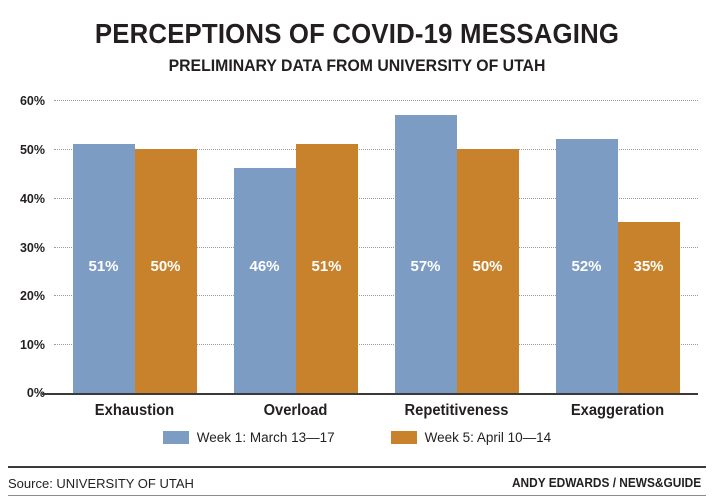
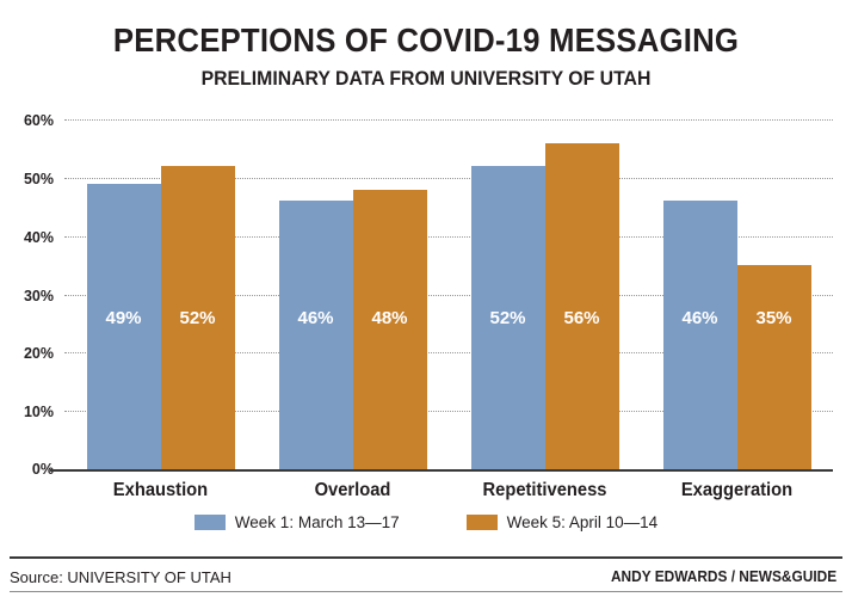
Week 1: March 13—17/Exhaustion: 51% -> 49%
Week 5: April 10—14/Exhaustion: 50% -> 52%
Week 5: April 10—14/Overload: 51% -> 48%
Week 1: March 13—17/Repetitiveness: 57% -> 52%
Week 5: April 10—14/Repetitiveness: 50% -> 56%
Week 1: March 13—17/Exaggeration: 52% -> 46%
